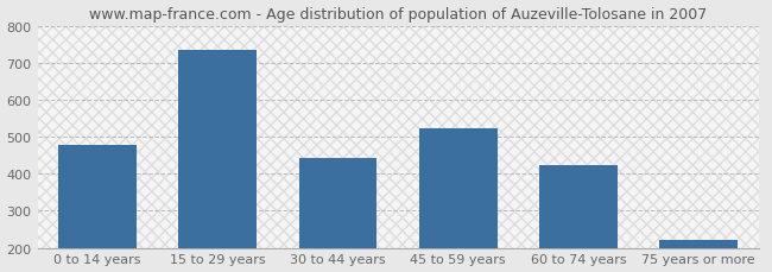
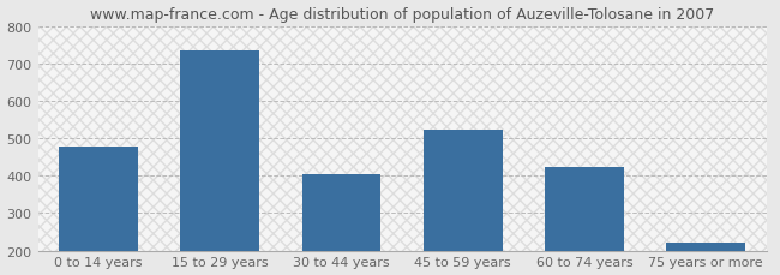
30 to 44 years: 442 -> 405
